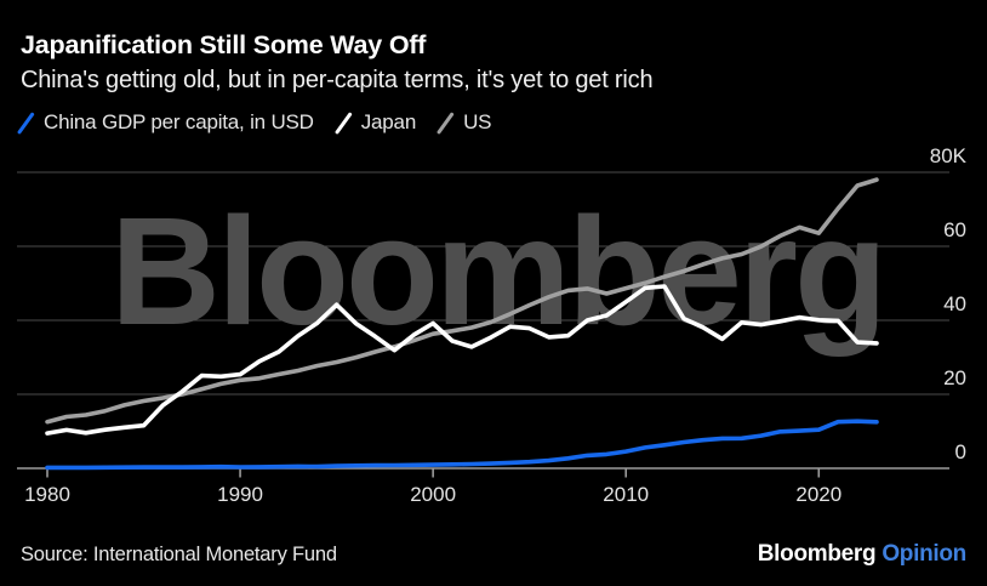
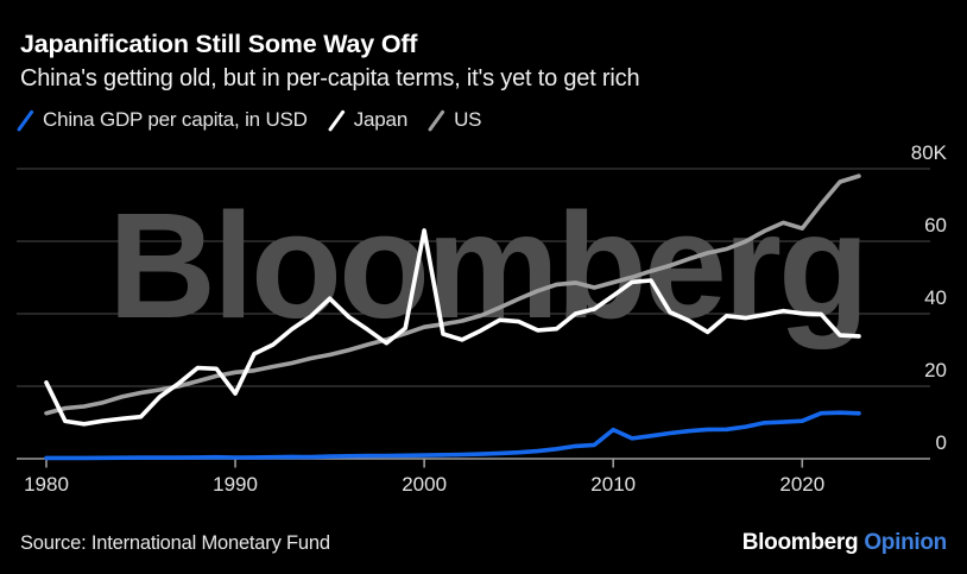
Japan/1980: 9K -> 21K
Japan/1990: 25K -> 18K
Japan/2000: 39K -> 63K
China GDP per capita, in USD/2010: 5K -> 8K
